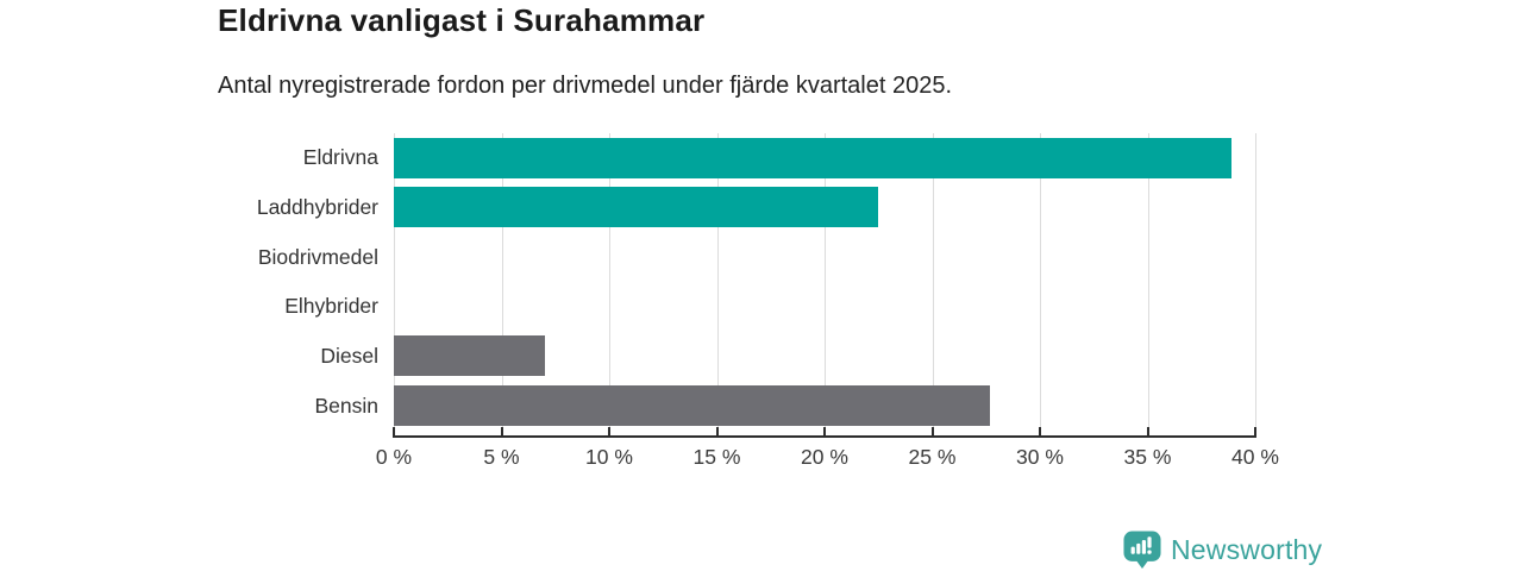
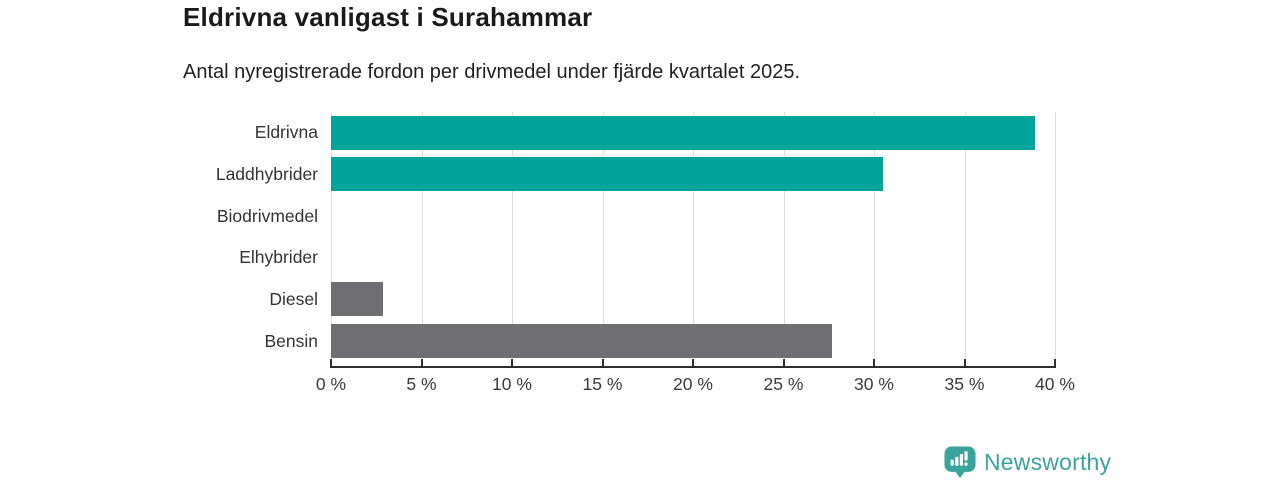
Laddhybrider: 22.5% -> 30.5%
Diesel: 7.0% -> 2.9%
